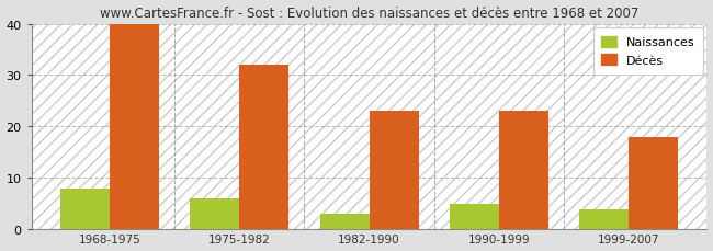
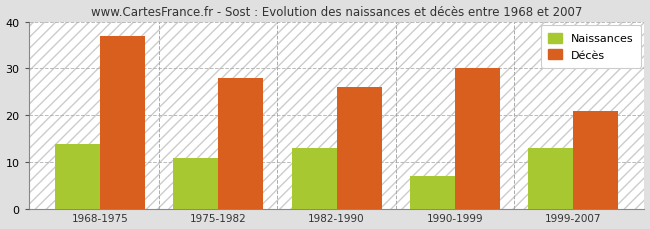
Naissances/1968-1975: 8 -> 14
Décès/1968-1975: 40 -> 37
Naissances/1975-1982: 6 -> 11
Décès/1975-1982: 32 -> 28
Naissances/1982-1990: 3 -> 13
Décès/1982-1990: 23 -> 26
Naissances/1990-1999: 5 -> 7
Décès/1990-1999: 23 -> 30
Naissances/1999-2007: 4 -> 13
Décès/1999-2007: 18 -> 21
